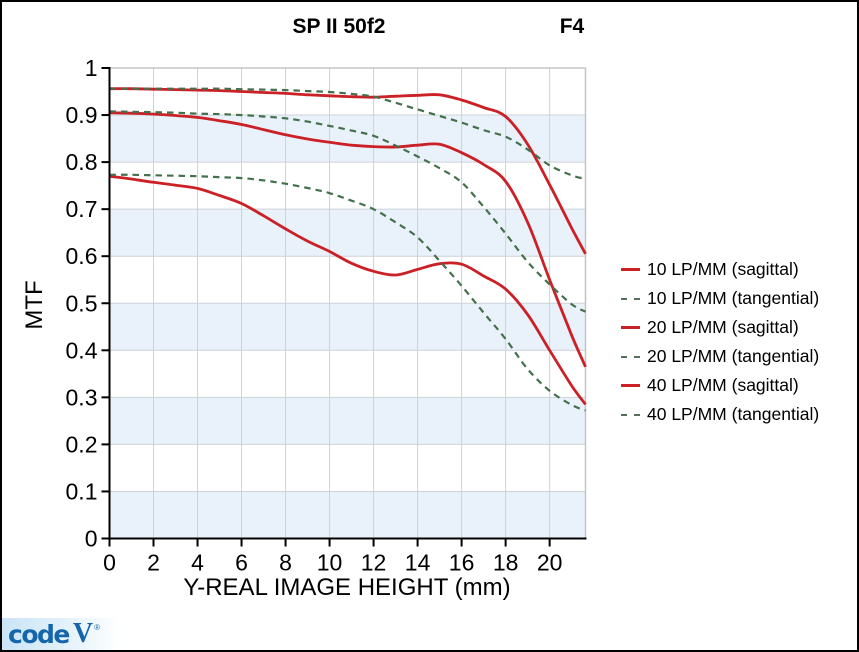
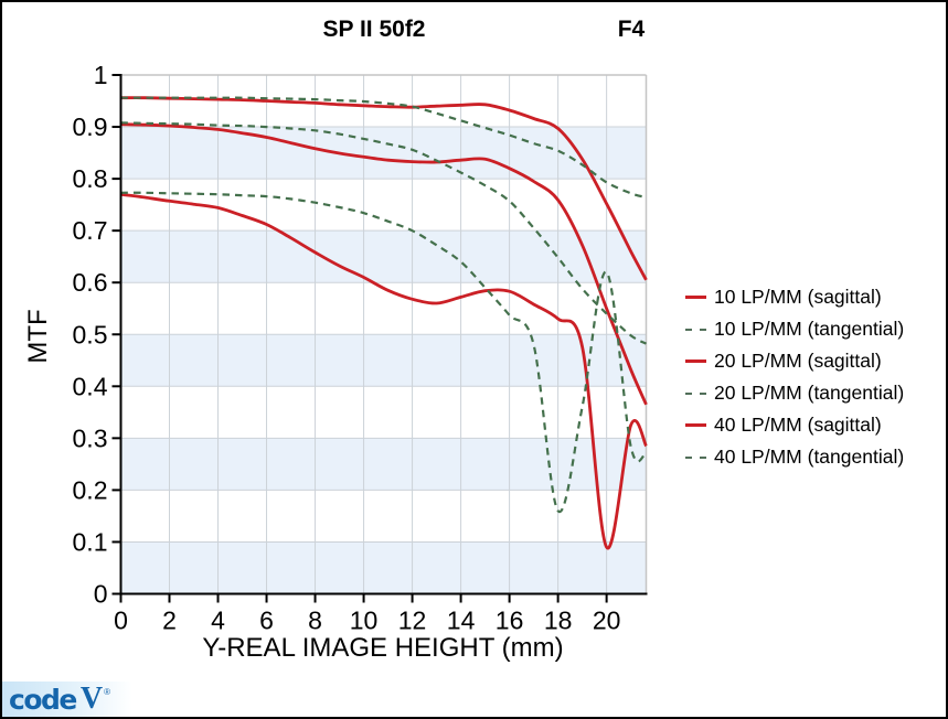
40 LP/MM (tangential)/18: 0.42 -> 0.16
40 LP/MM (sagittal)/20: 0.40 -> 0.09
40 LP/MM (tangential)/20: 0.31 -> 0.62
